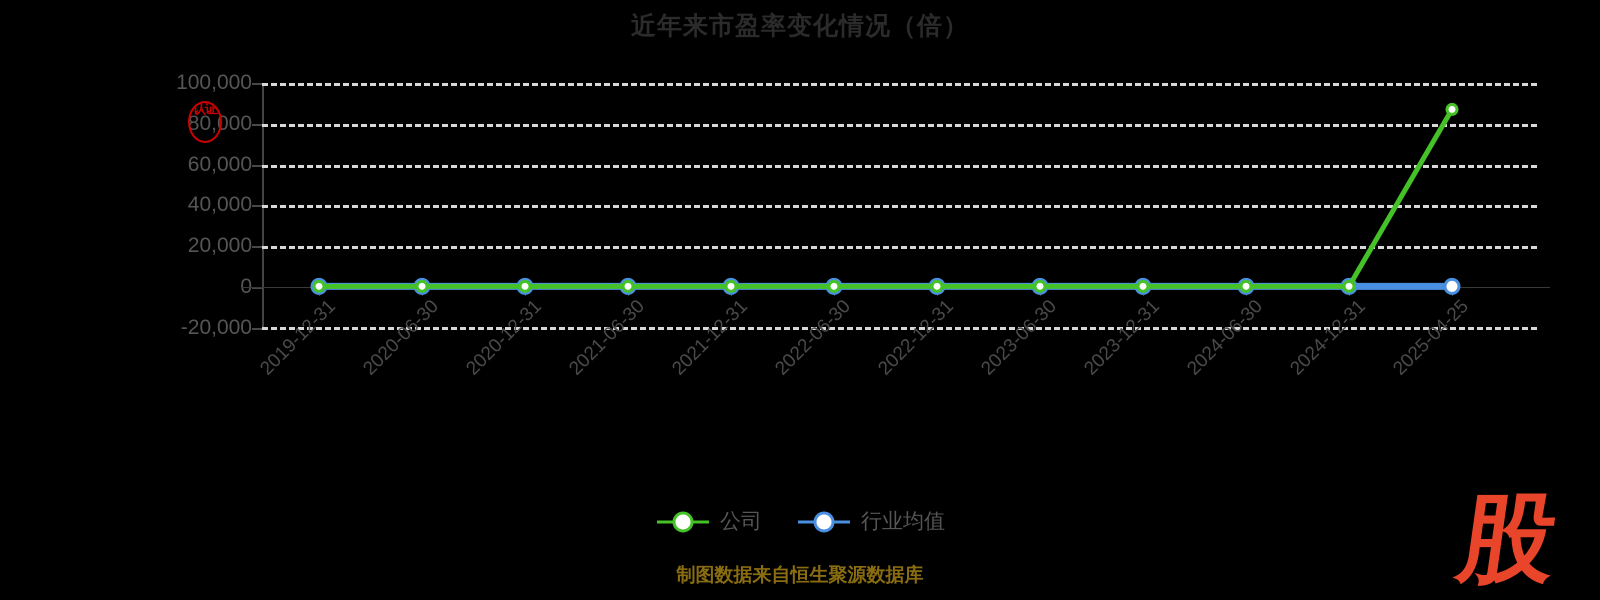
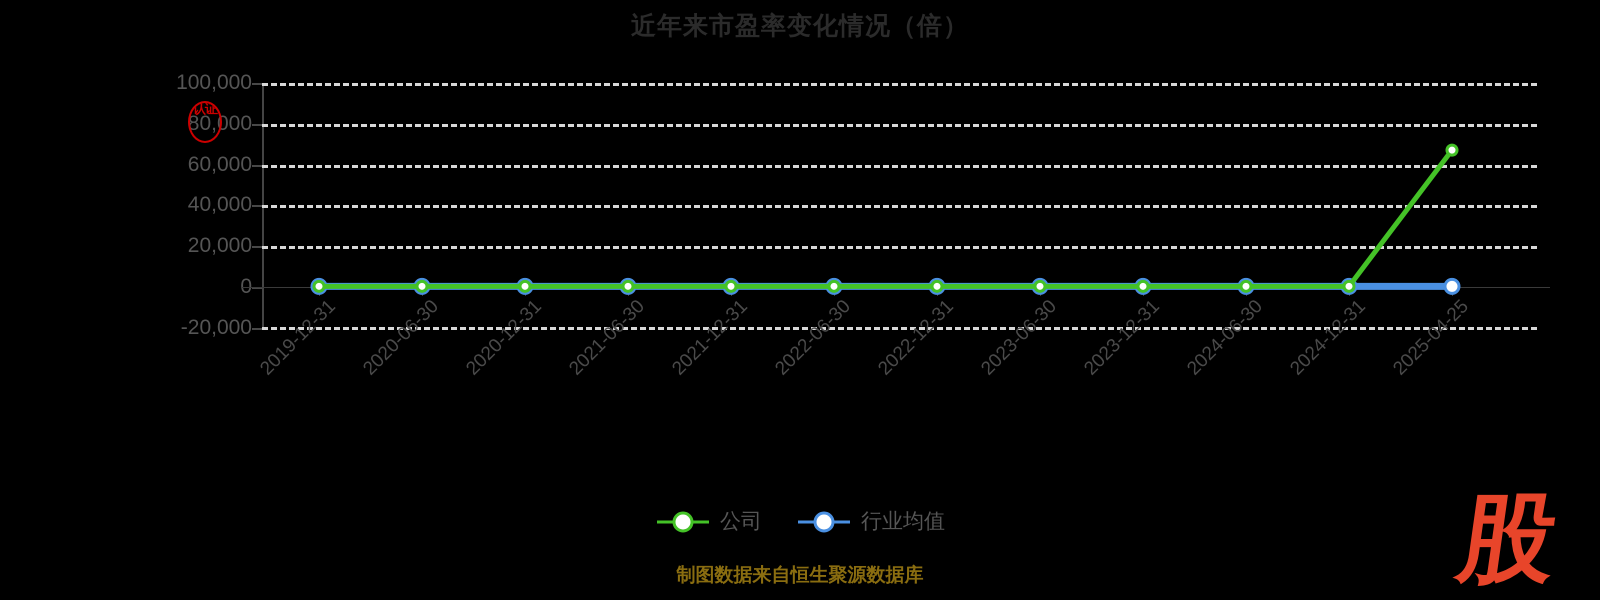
公司/2025-04-25: 87000 -> 67000
